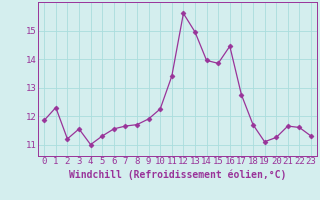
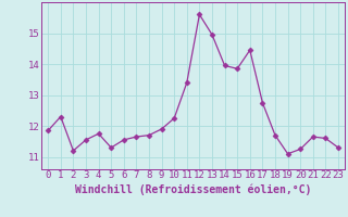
4: 11.00 -> 11.75
